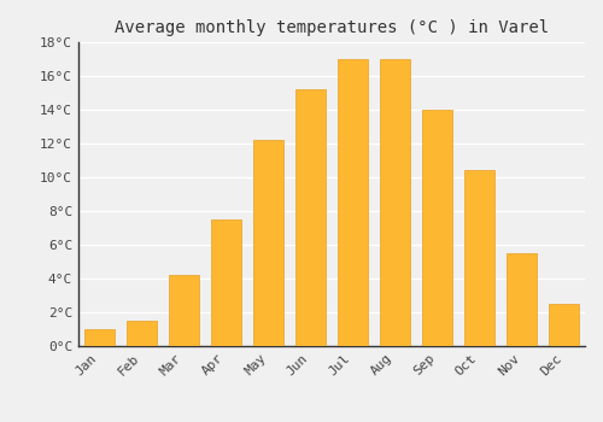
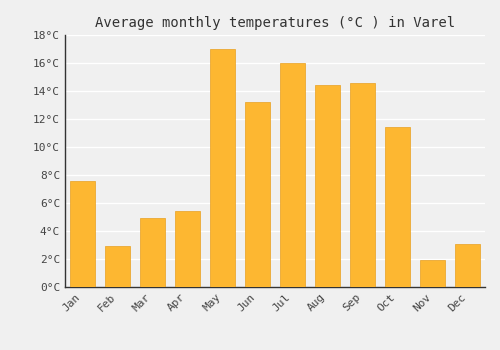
Jan: 1.0°C -> 7.6°C
Feb: 1.5°C -> 2.9°C
Mar: 4.2°C -> 4.9°C
Apr: 7.5°C -> 5.4°C
May: 12.2°C -> 17.0°C
Jun: 15.2°C -> 13.2°C
Jul: 17.0°C -> 16.0°C
Aug: 17.0°C -> 14.4°C
Sep: 14.0°C -> 14.6°C
Oct: 10.4°C -> 11.4°C
Nov: 5.5°C -> 1.9°C
Dec: 2.5°C -> 3.1°C
